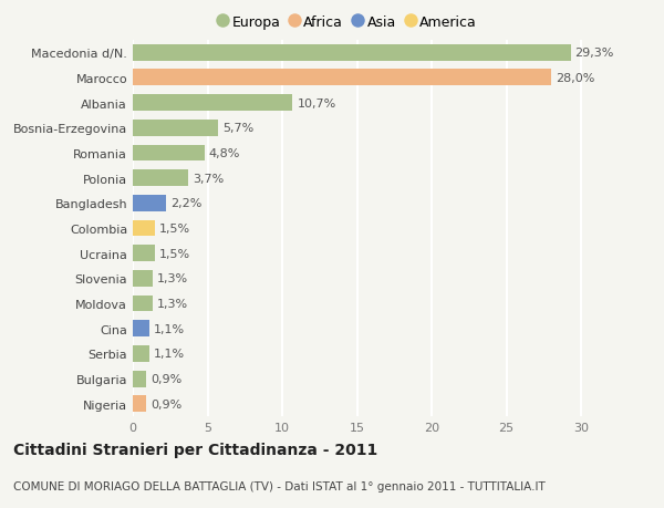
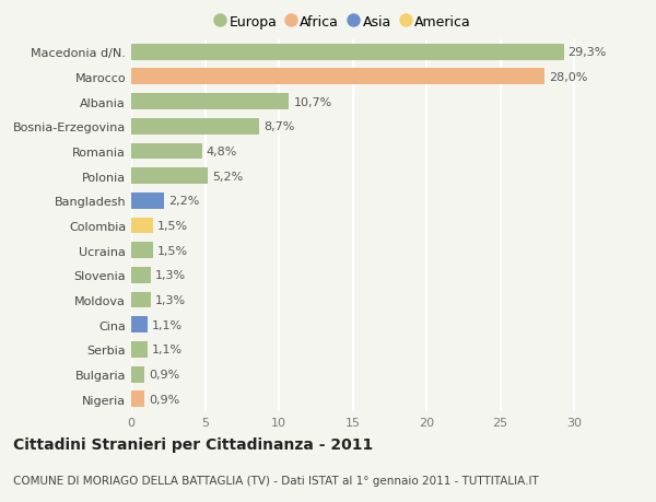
Bosnia-Erzegovina: 5,7% -> 8,7%
Polonia: 3,7% -> 5,2%
